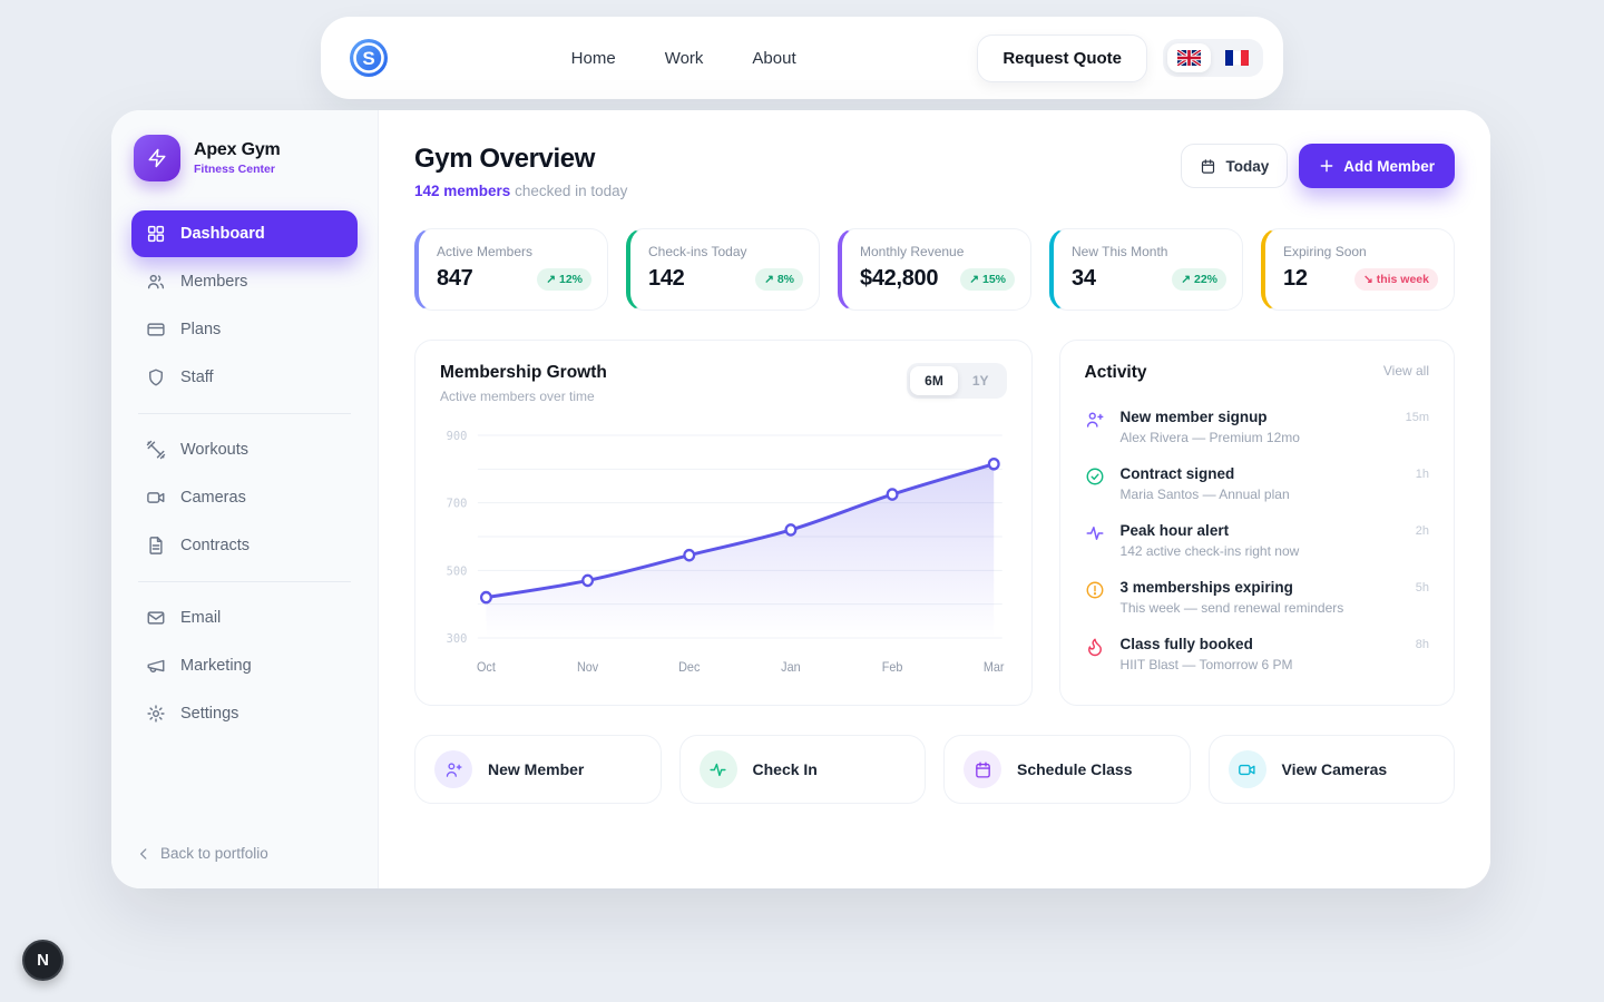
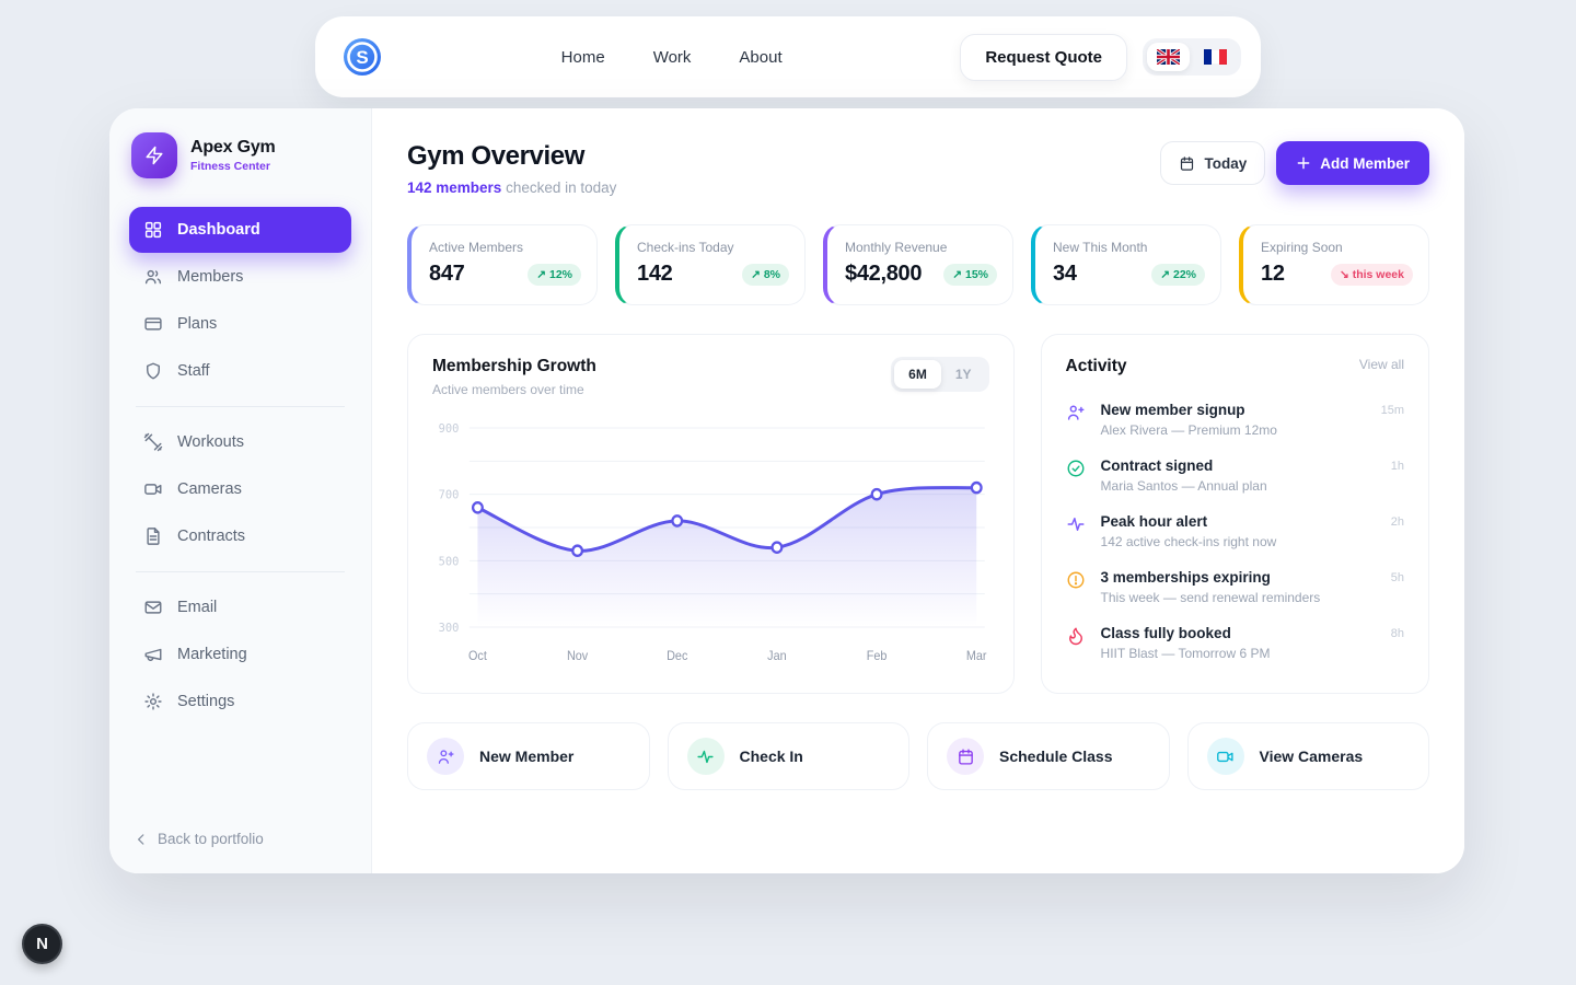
Oct: 420 -> 660
Nov: 470 -> 530
Dec: 540 -> 620
Jan: 620 -> 540
Feb: 720 -> 700
Mar: 820 -> 720
